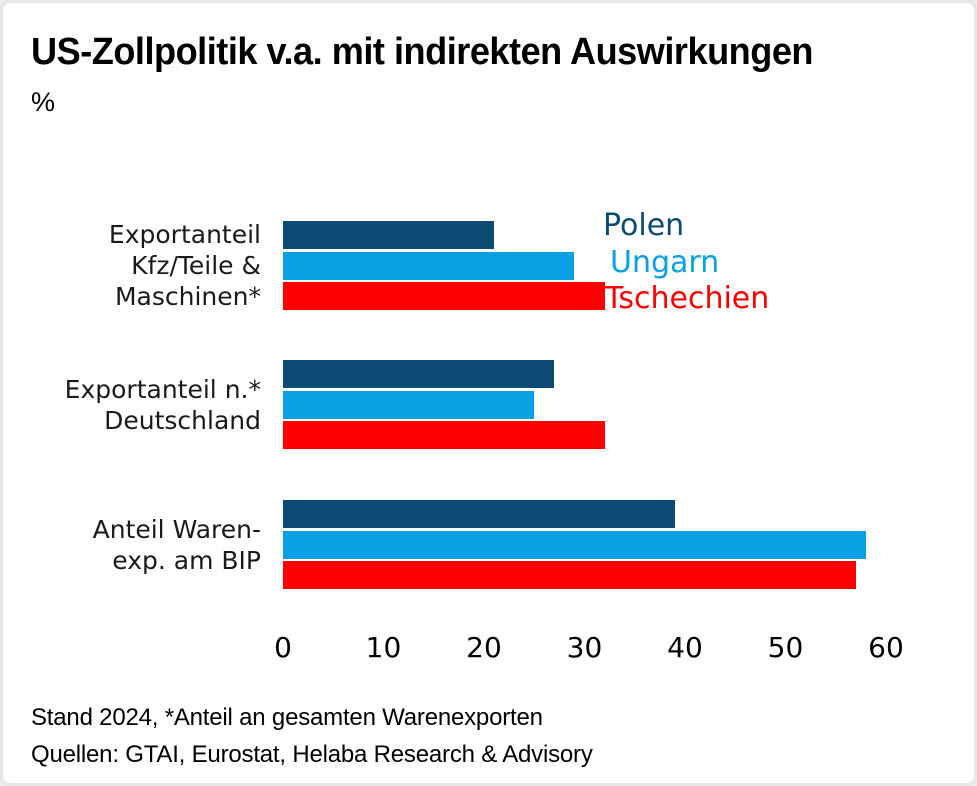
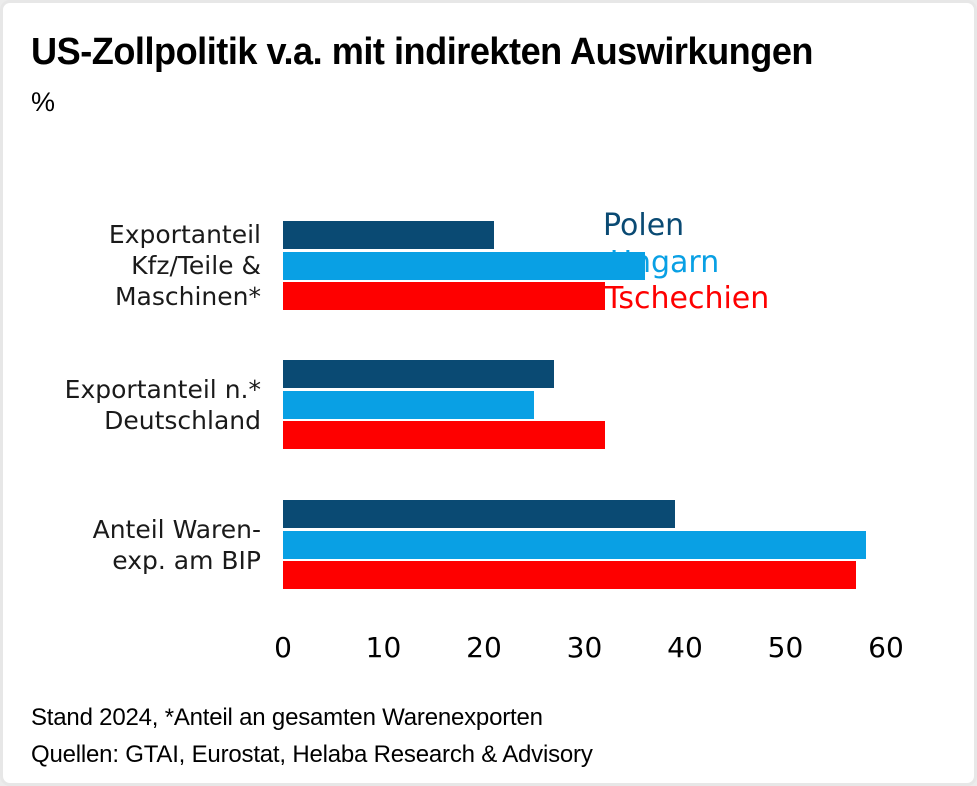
Ungarn/Exportanteil Kfz/Teile & Maschinen*: 29 -> 36
